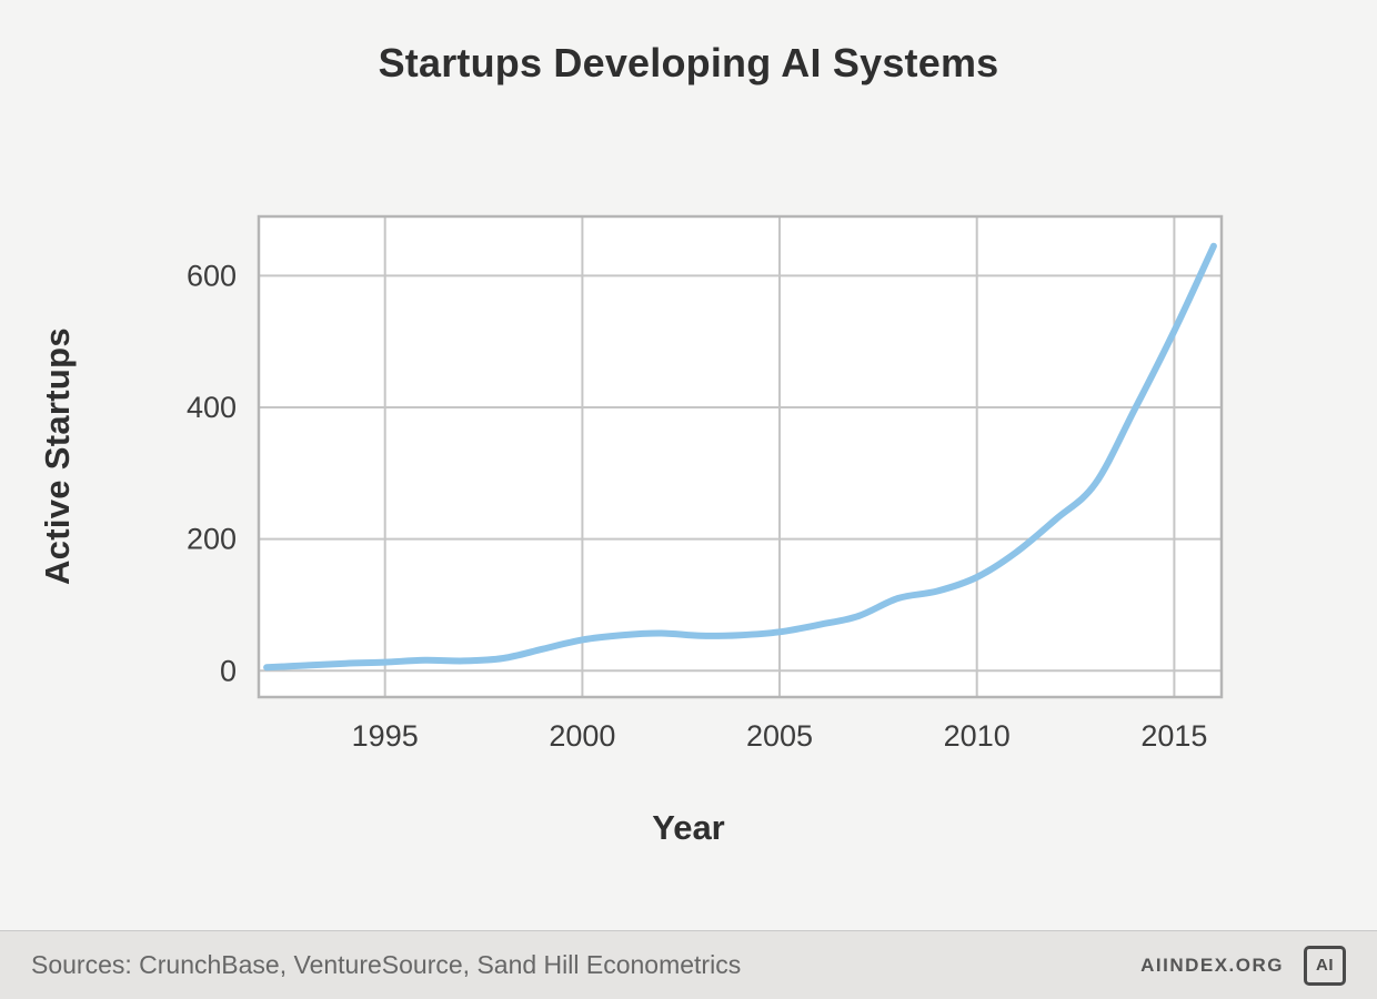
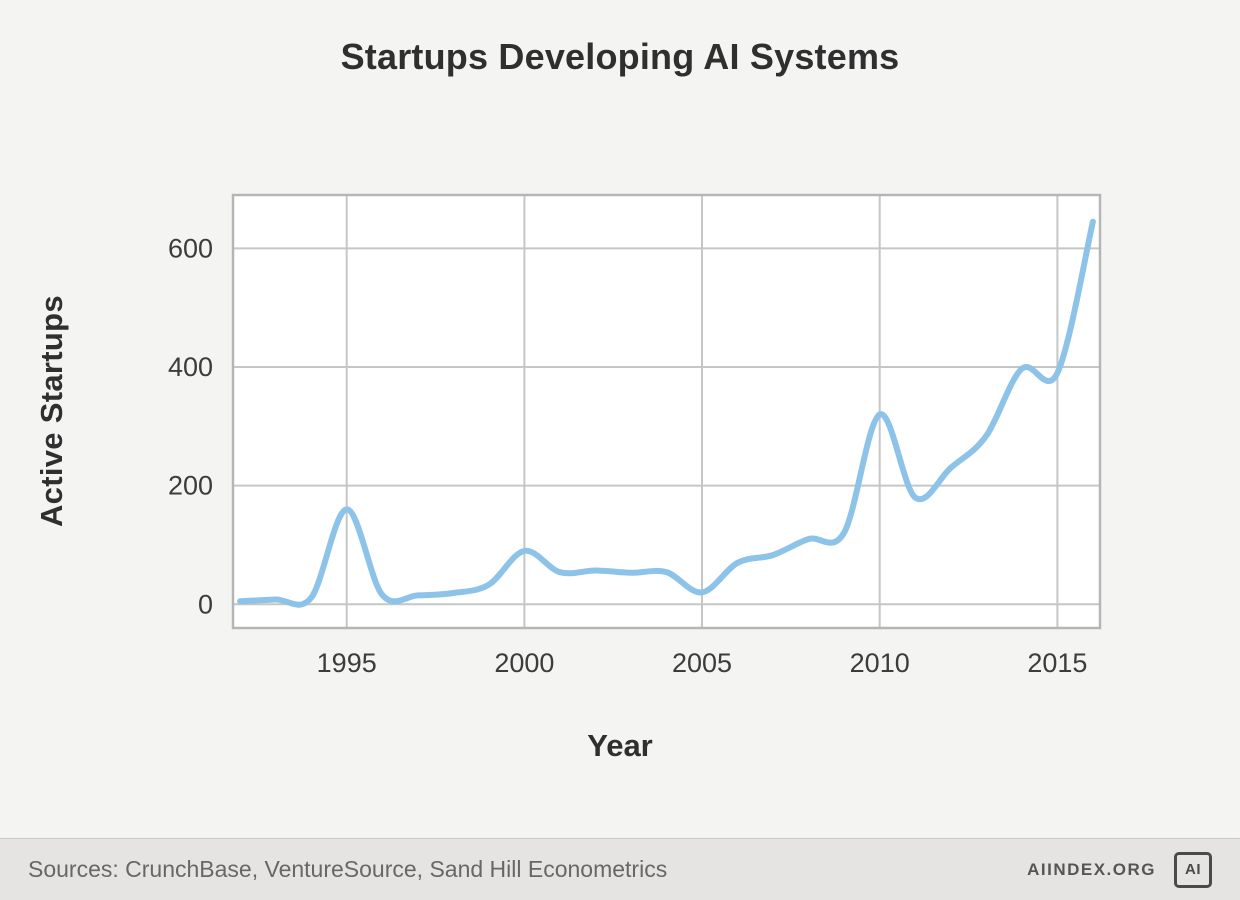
1995: 10 -> 160
2000: 50 -> 90
2005: 60 -> 20
2010: 140 -> 320
2015: 520 -> 390
